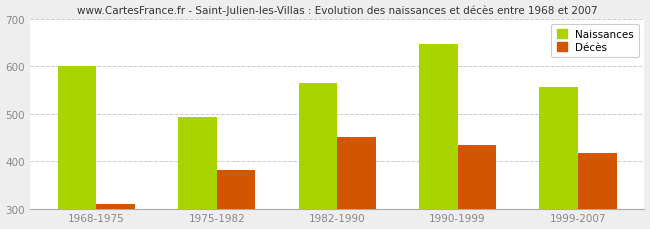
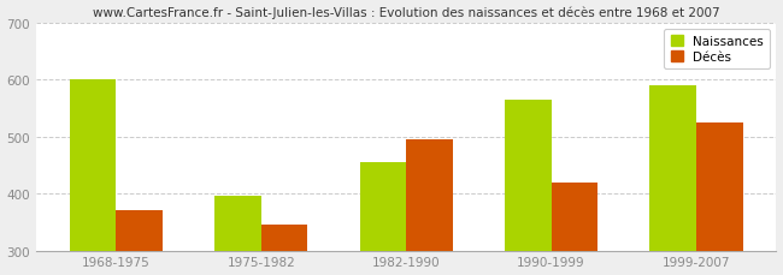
Décès/1968-1975: 310 -> 370
Naissances/1975-1982: 493 -> 395
Décès/1975-1982: 382 -> 345
Naissances/1982-1990: 565 -> 455
Décès/1982-1990: 450 -> 495
Naissances/1990-1999: 647 -> 565
Décès/1990-1999: 433 -> 420
Naissances/1999-2007: 555 -> 590
Décès/1999-2007: 416 -> 525
